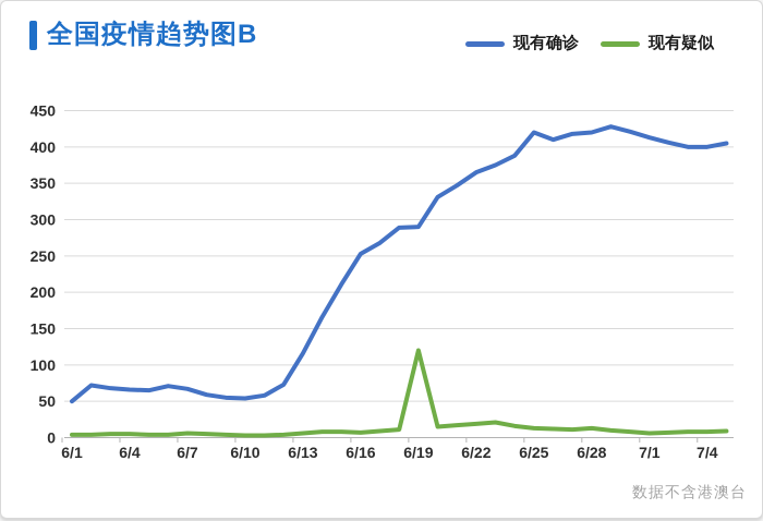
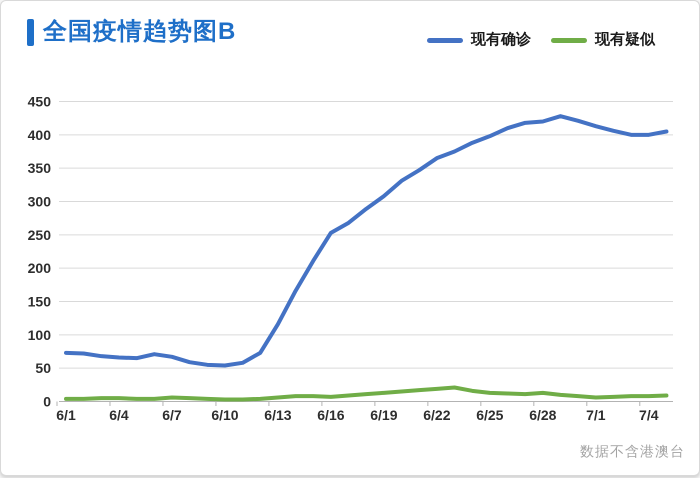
现有确诊/6/1: 50 -> 70
现有确诊/6/19: 290 -> 310
现有疑似/6/19: 120 -> 10
现有确诊/6/25: 420 -> 400
